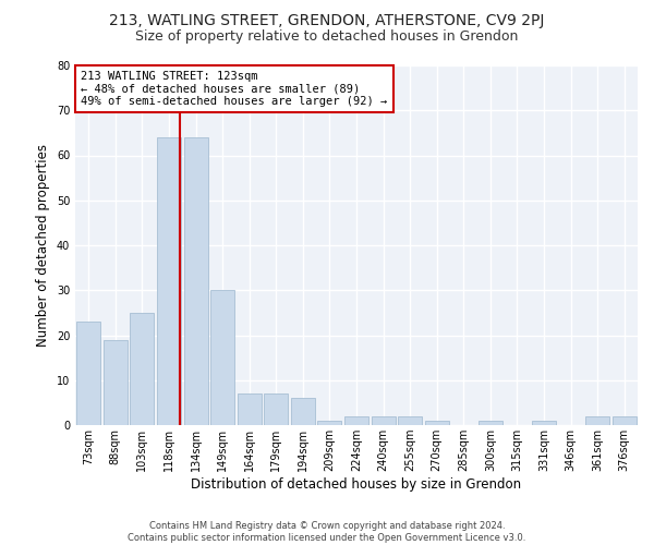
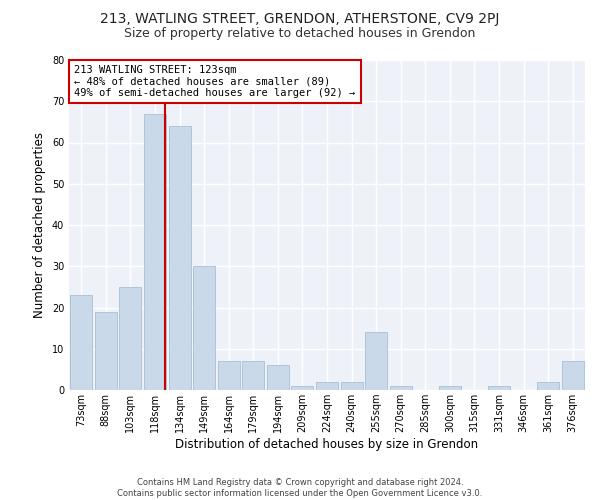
118sqm: 64 -> 67
255sqm: 2 -> 14
376sqm: 2 -> 7
